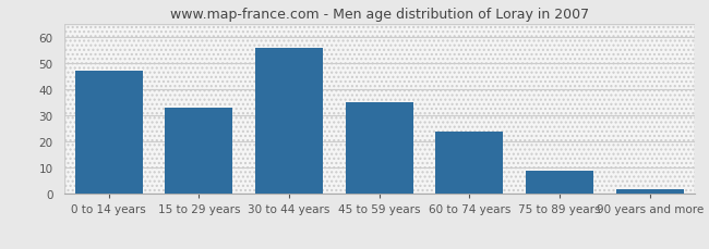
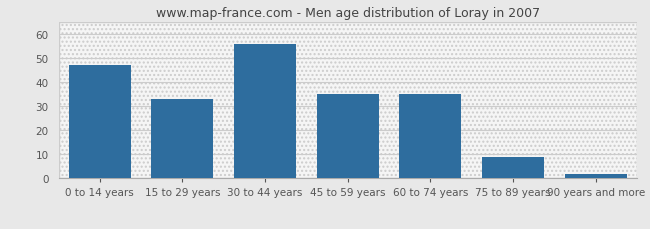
60 to 74 years: 24 -> 35
